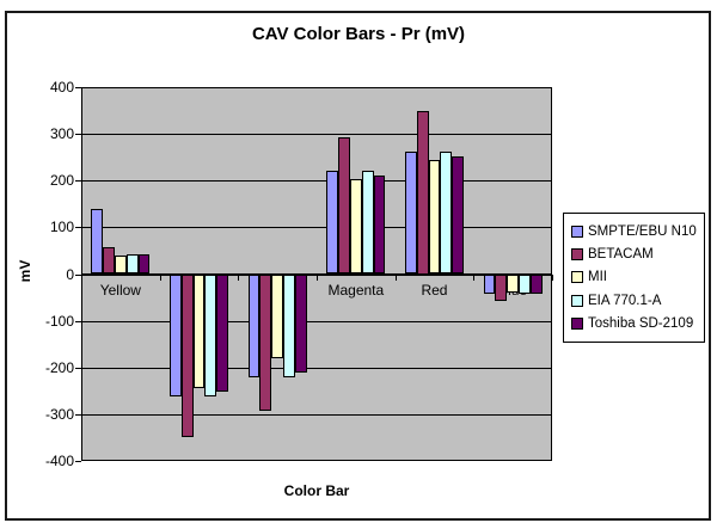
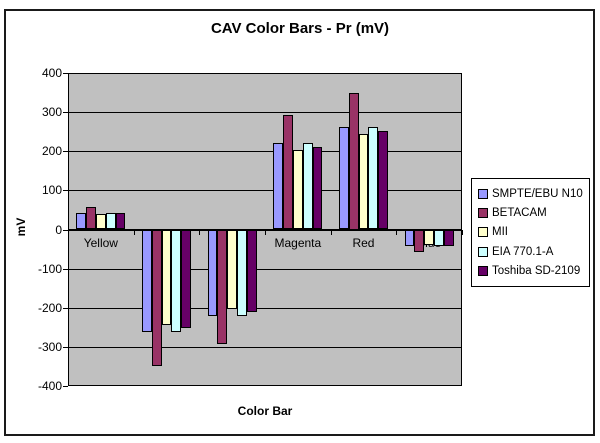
SMPTE/EBU N10/Yellow: 140 -> 40
MII/Green: -180 -> -200
